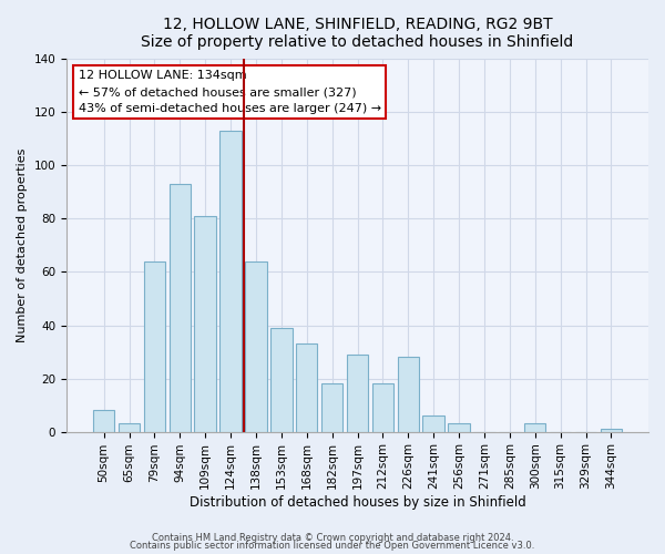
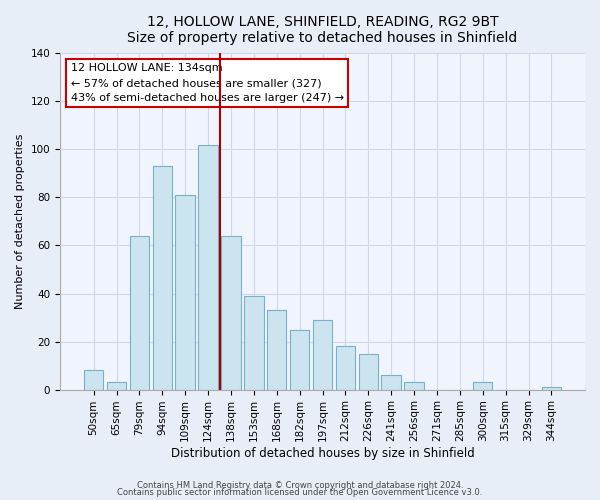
124sqm: 113 -> 102
182sqm: 18 -> 25
226sqm: 28 -> 15
